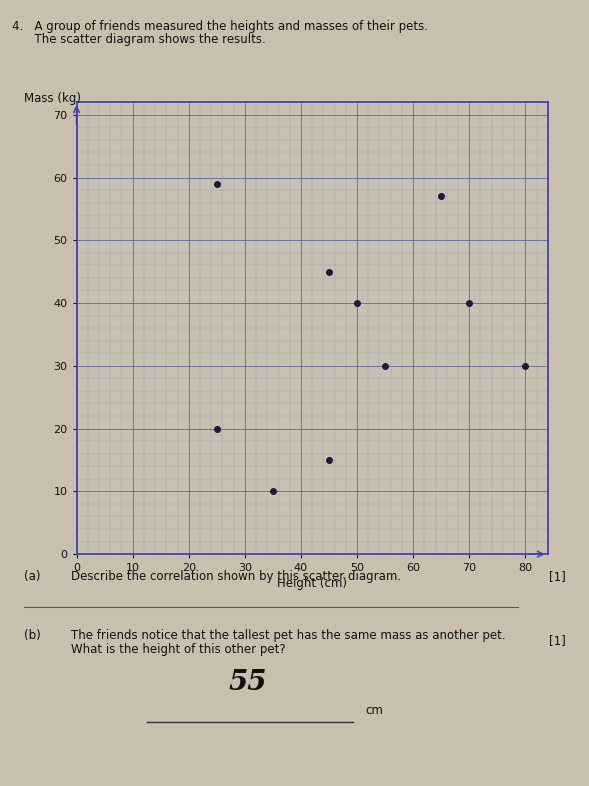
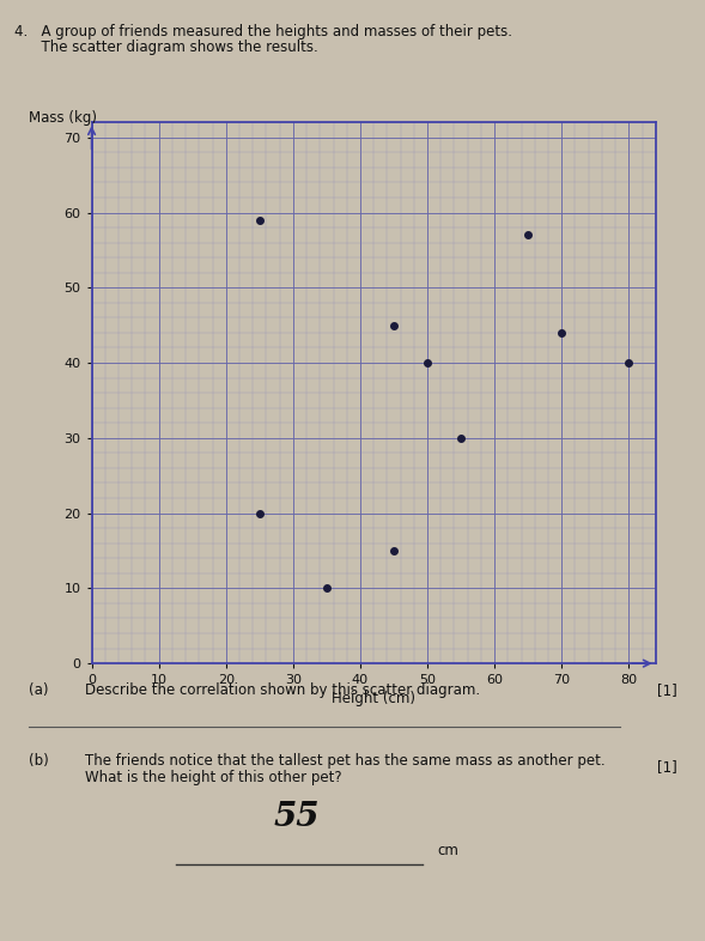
70: 40 -> 44
80: 30 -> 40
